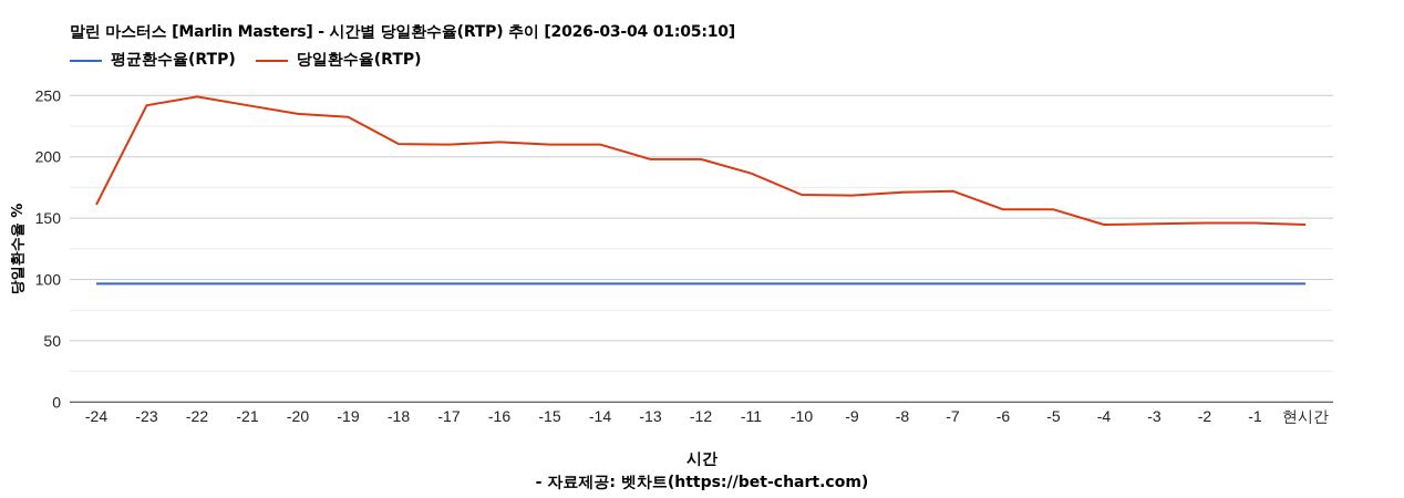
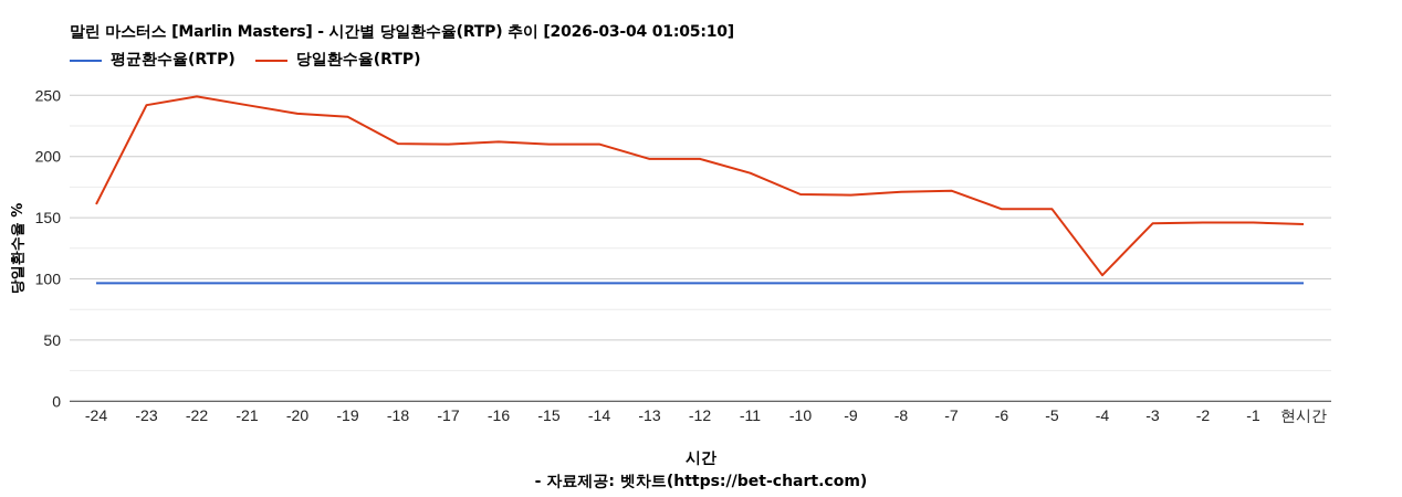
당일환수율(RTP)/-4: 145 -> 103
